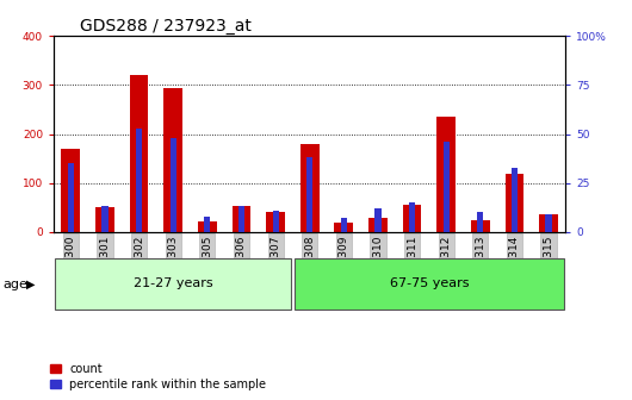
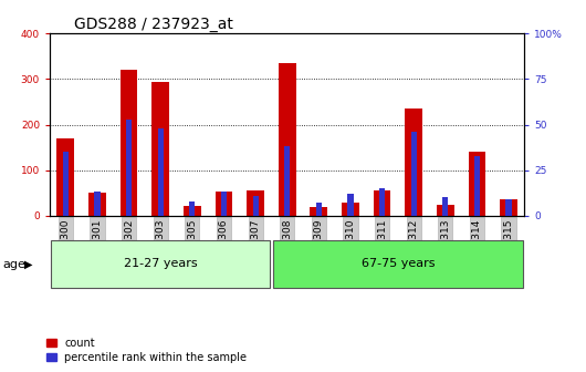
count/GSM5307: 42 -> 55
count/GSM5308: 180 -> 335
count/GSM5314: 118 -> 140
